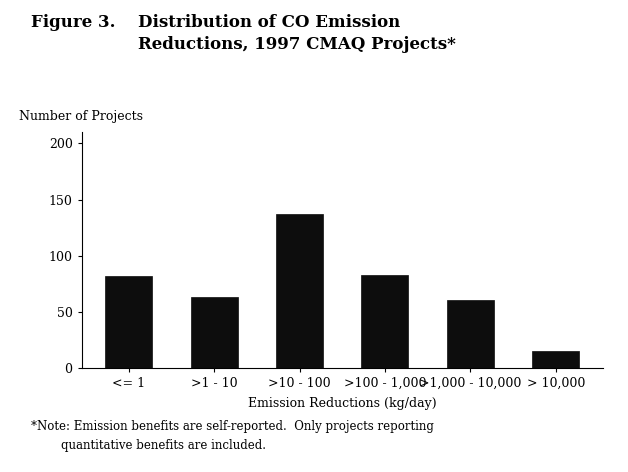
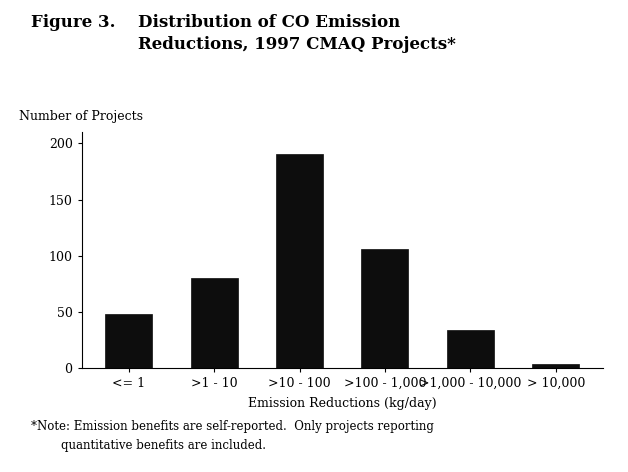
<= 1: 82 -> 48
>1 - 10: 63 -> 80
>10 - 100: 137 -> 191
>100 - 1,000: 83 -> 106
>1,000 - 10,000: 61 -> 34
> 10,000: 15 -> 4
